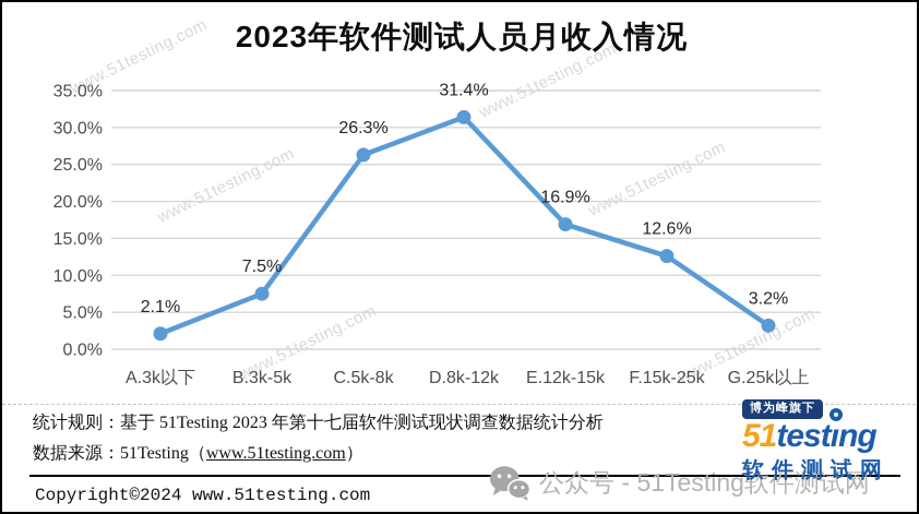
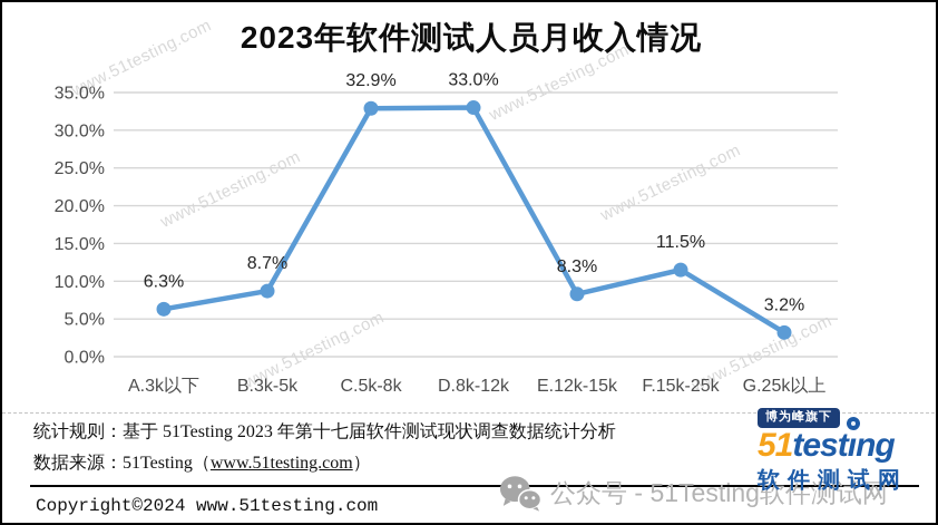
A.3k以下: 2.1% -> 6.3%
B.3k-5k: 7.5% -> 8.7%
C.5k-8k: 26.3% -> 32.9%
D.8k-12k: 31.4% -> 33.0%
E.12k-15k: 16.9% -> 8.3%
F.15k-25k: 12.6% -> 11.5%
